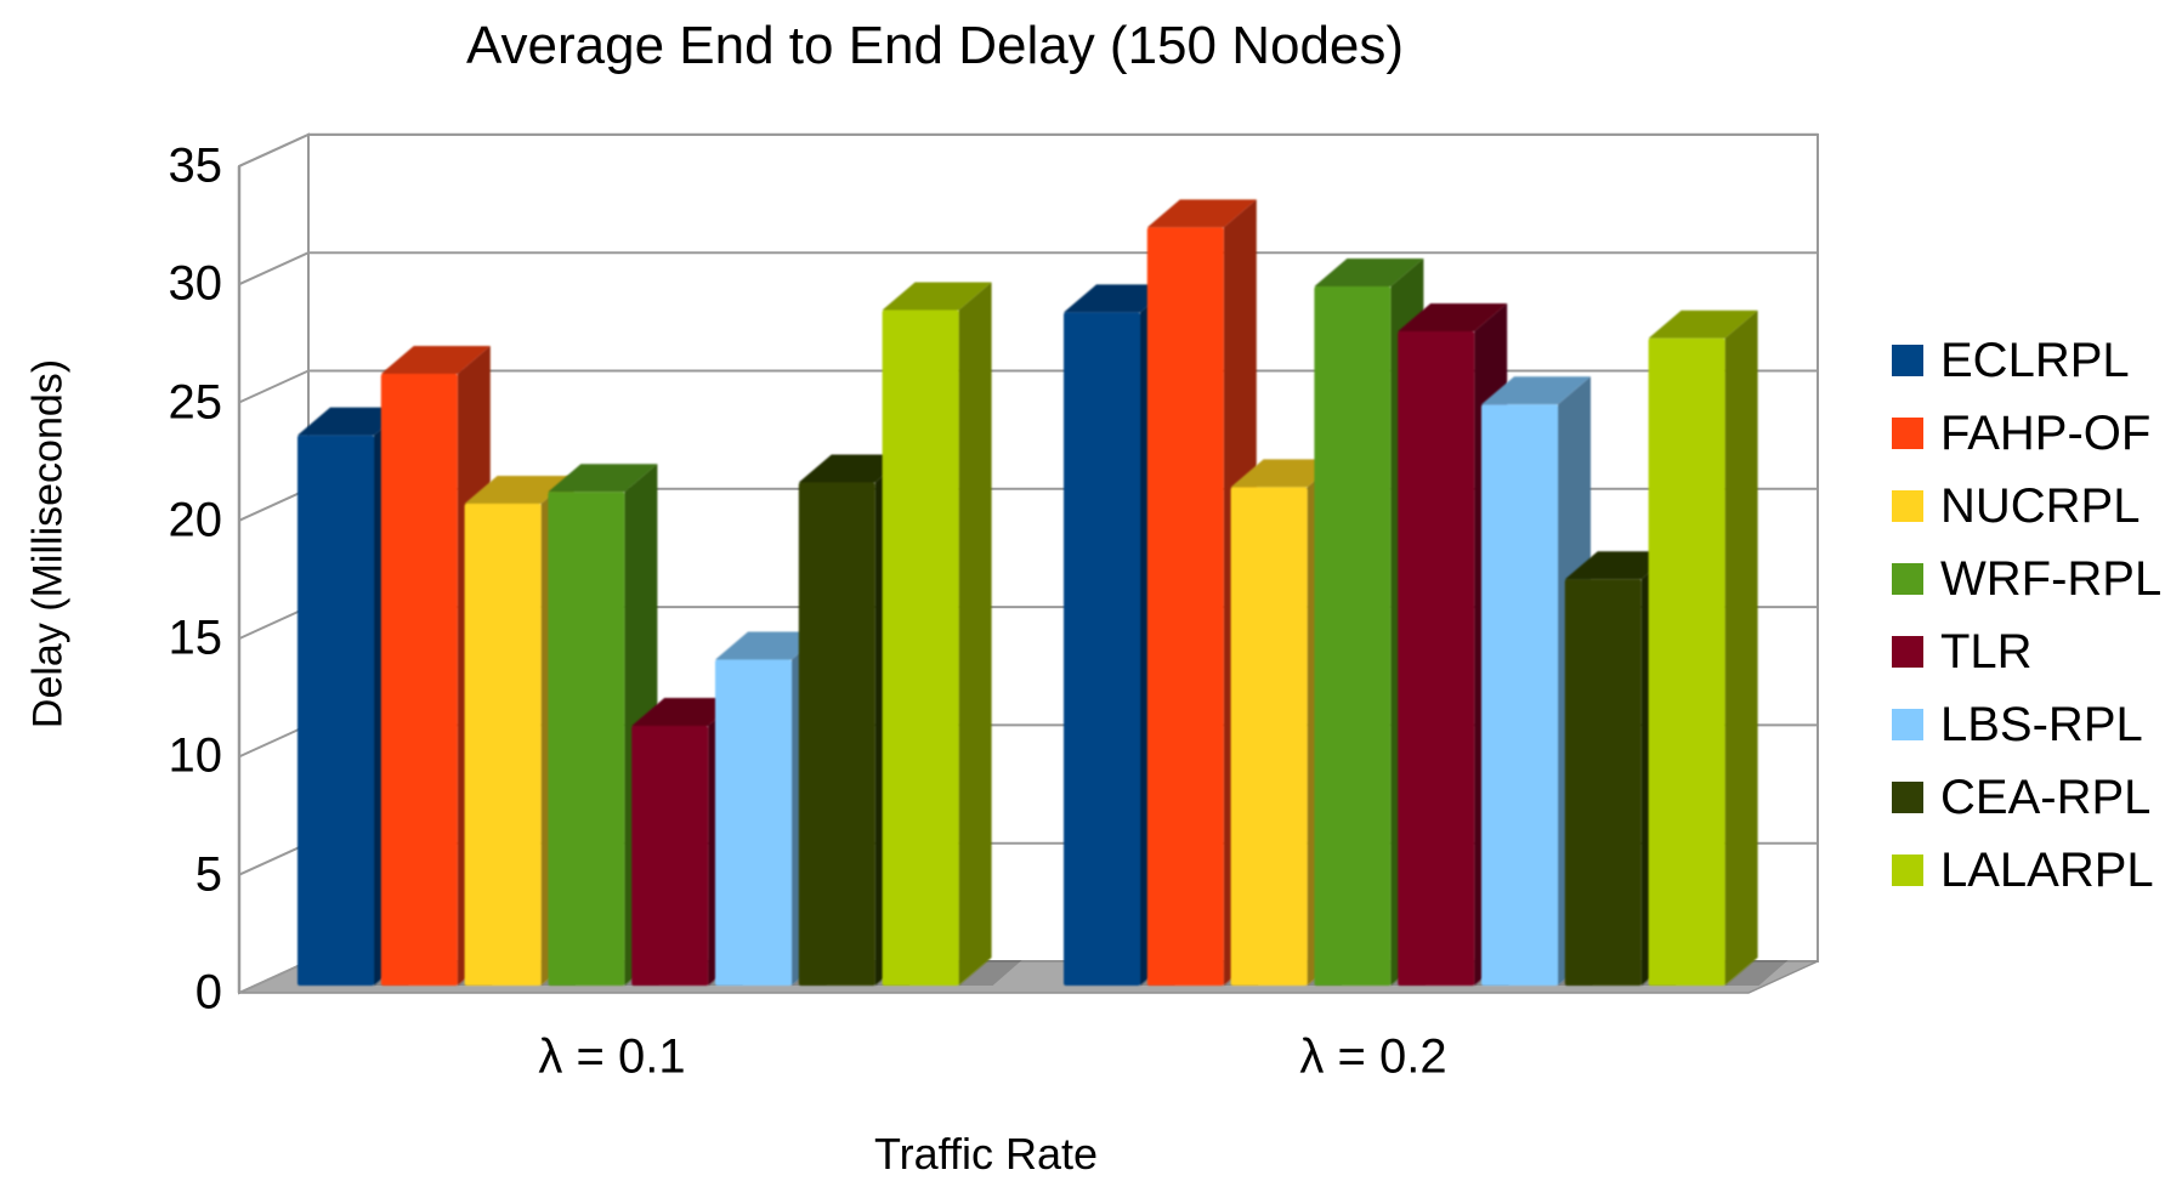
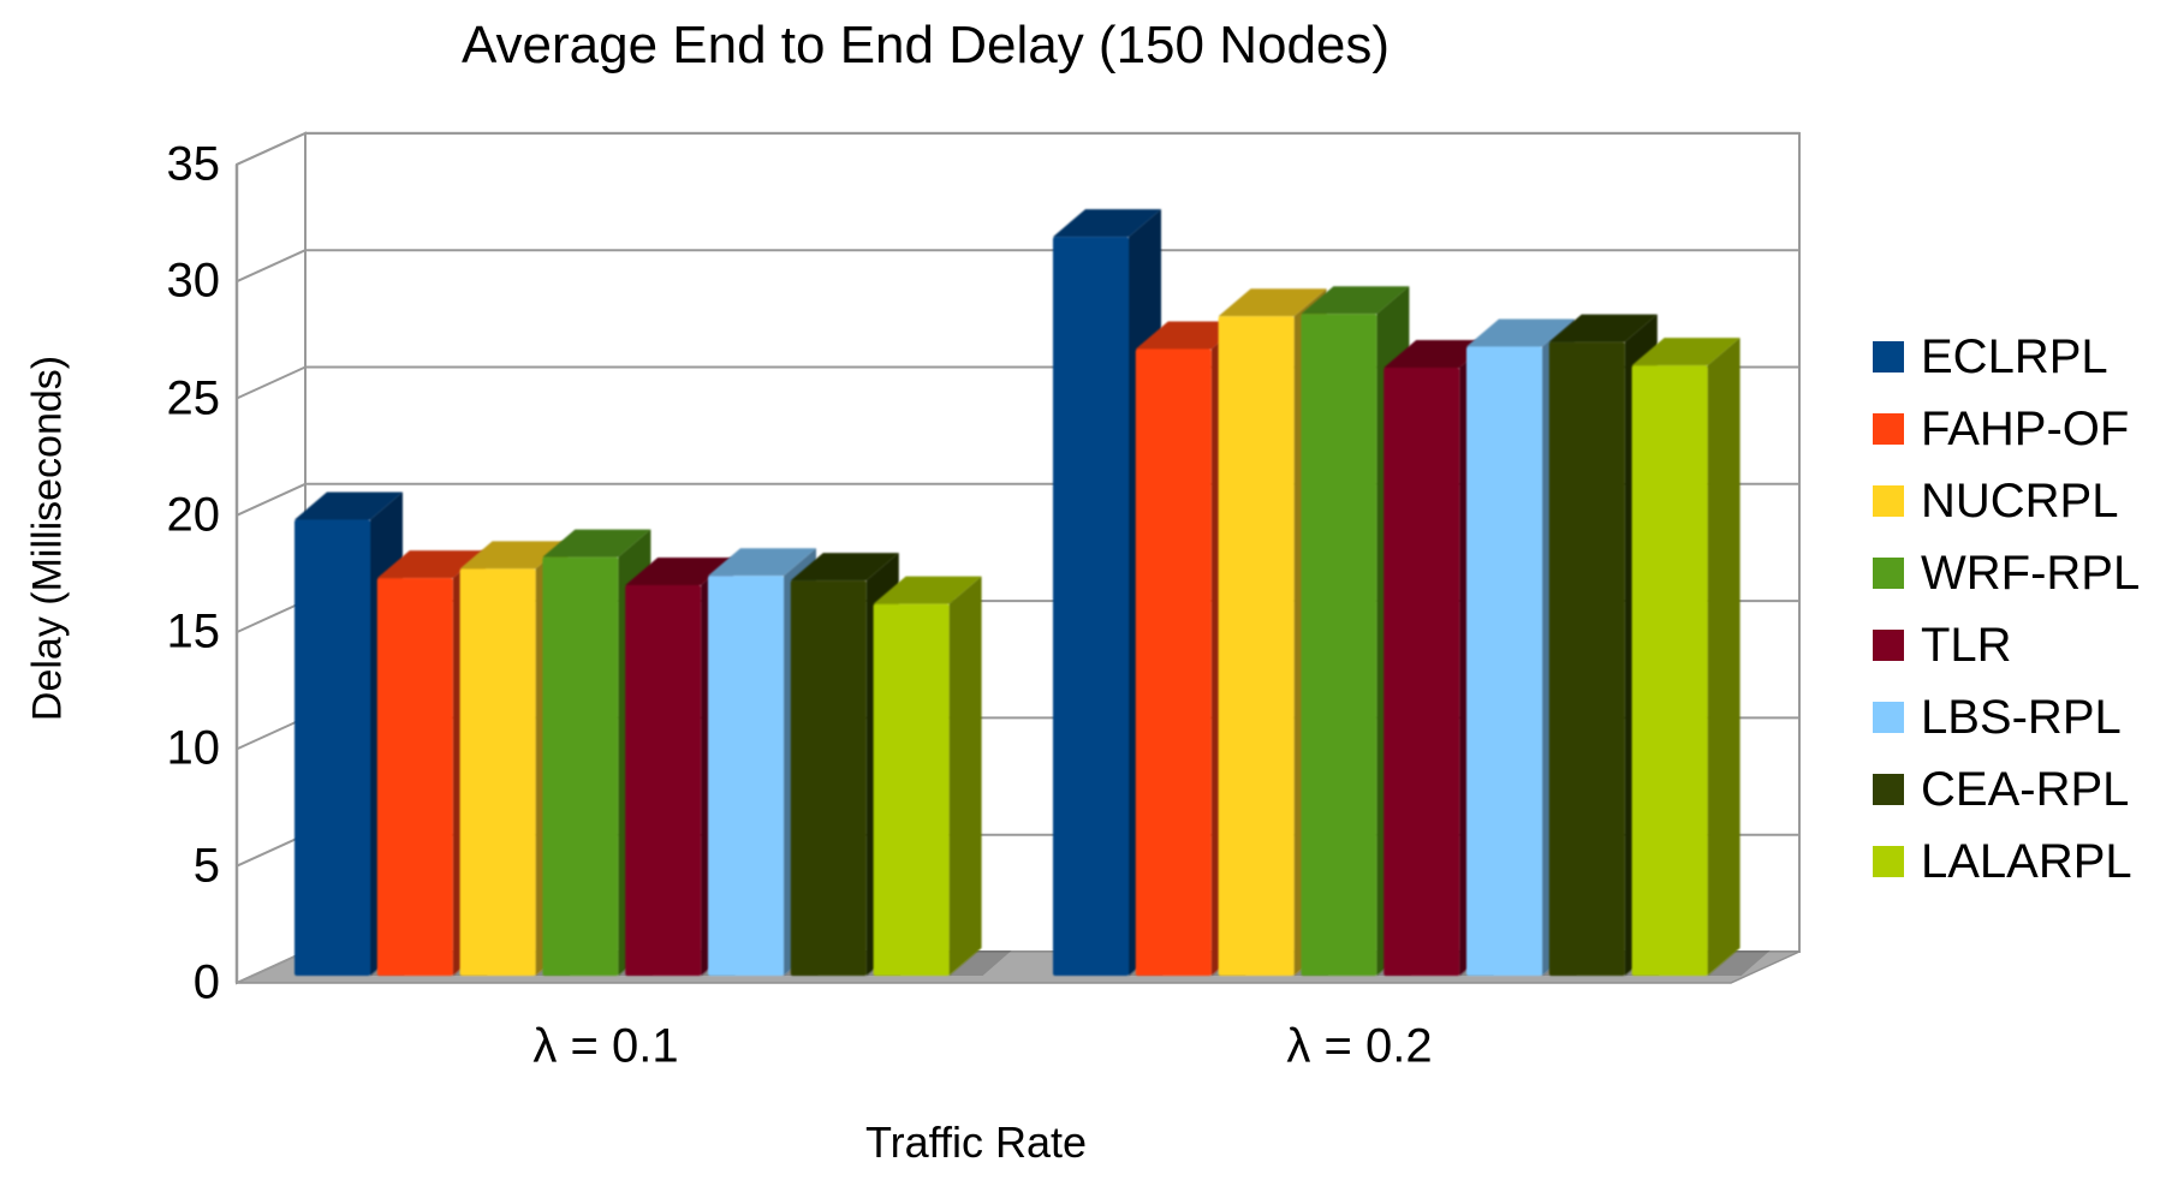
ECLRPL/λ = 0.1: 23.3 -> 19.5
FAHP-OF/λ = 0.1: 25.9 -> 17.0
NUCRPL/λ = 0.1: 20.4 -> 17.4
WRF-RPL/λ = 0.1: 20.9 -> 17.9
TLR/λ = 0.1: 11.0 -> 16.7
LBS-RPL/λ = 0.1: 13.8 -> 17.1
CEA-RPL/λ = 0.1: 21.3 -> 16.9
LALARPL/λ = 0.1: 28.6 -> 15.9
ECLRPL/λ = 0.2: 28.5 -> 31.6
FAHP-OF/λ = 0.2: 32.1 -> 26.8
NUCRPL/λ = 0.2: 21.1 -> 28.2
WRF-RPL/λ = 0.2: 29.6 -> 28.3
TLR/λ = 0.2: 27.7 -> 26.0
LBS-RPL/λ = 0.2: 24.6 -> 26.9
CEA-RPL/λ = 0.2: 17.2 -> 27.1
LALARPL/λ = 0.2: 27.4 -> 26.1
